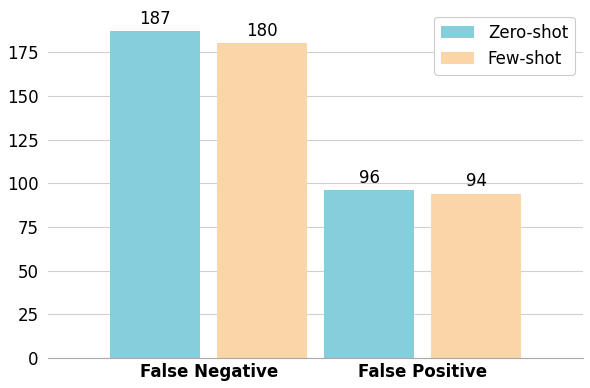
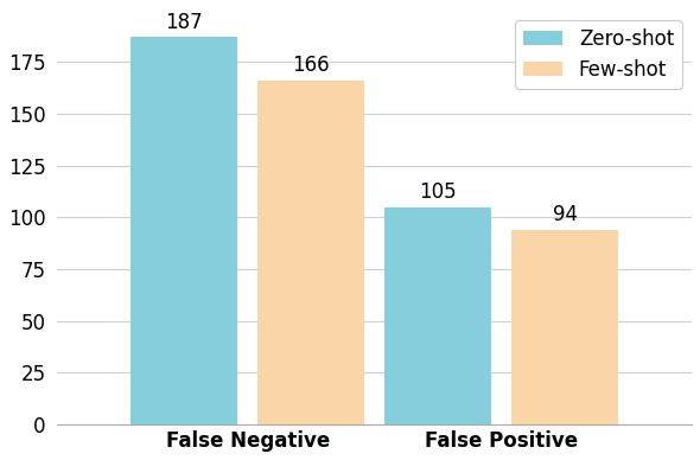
Few-shot/False Negative: 180 -> 166
Zero-shot/False Positive: 96 -> 105
